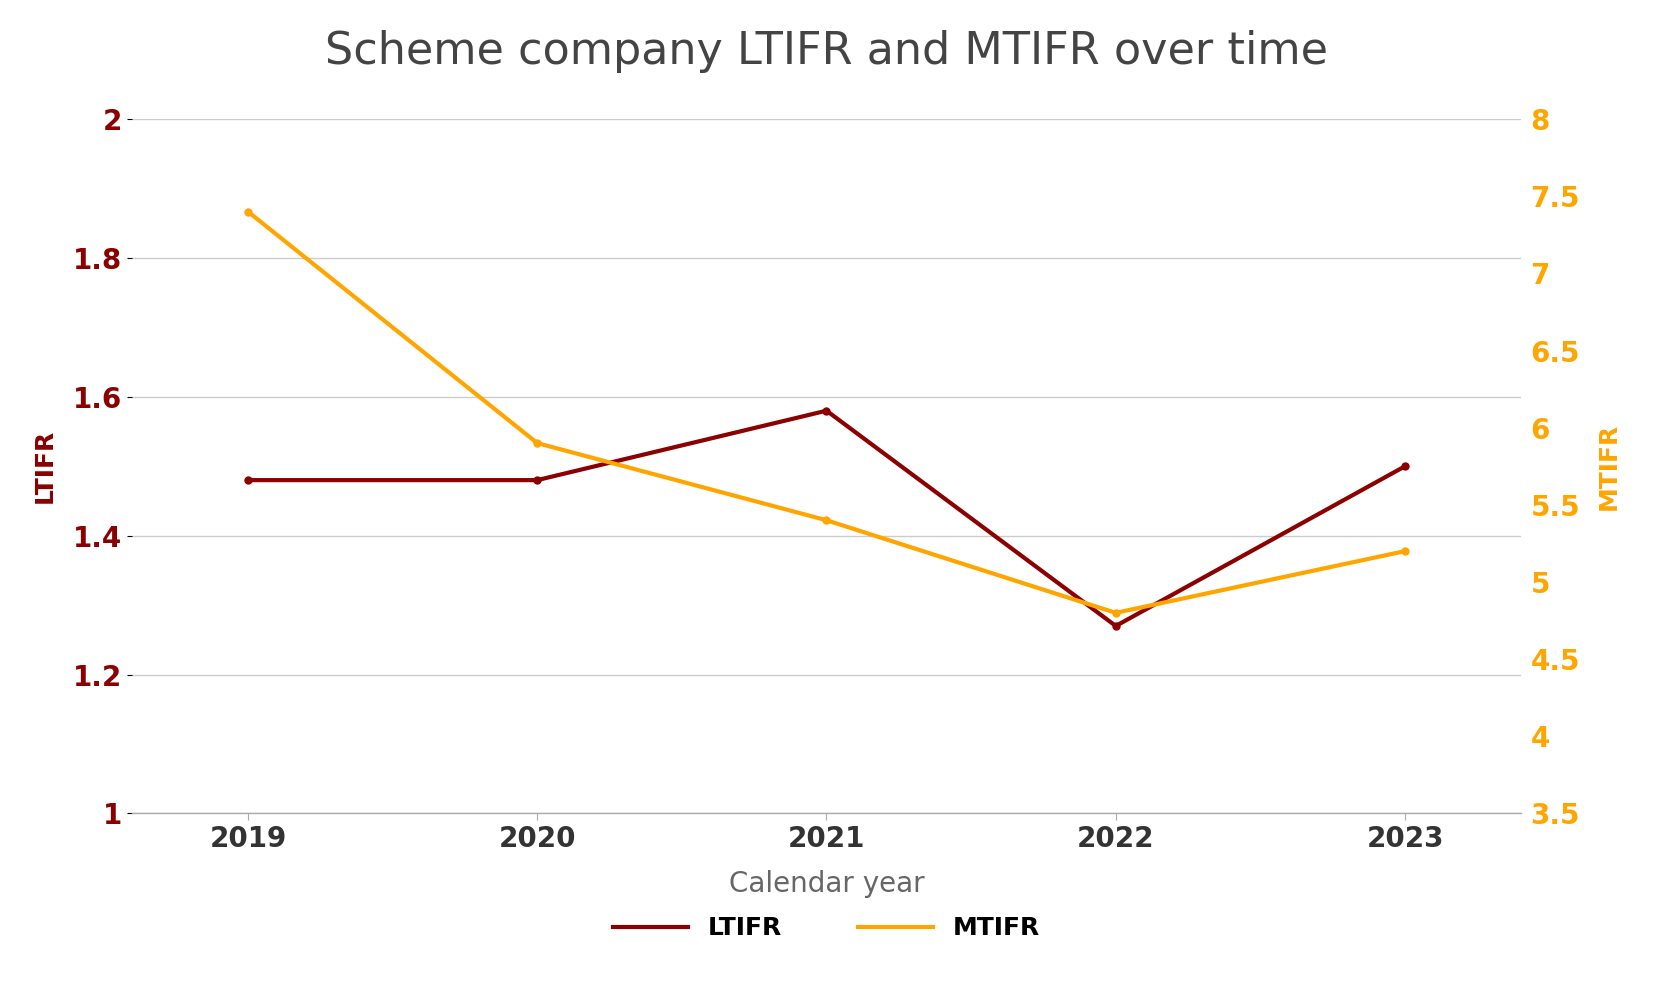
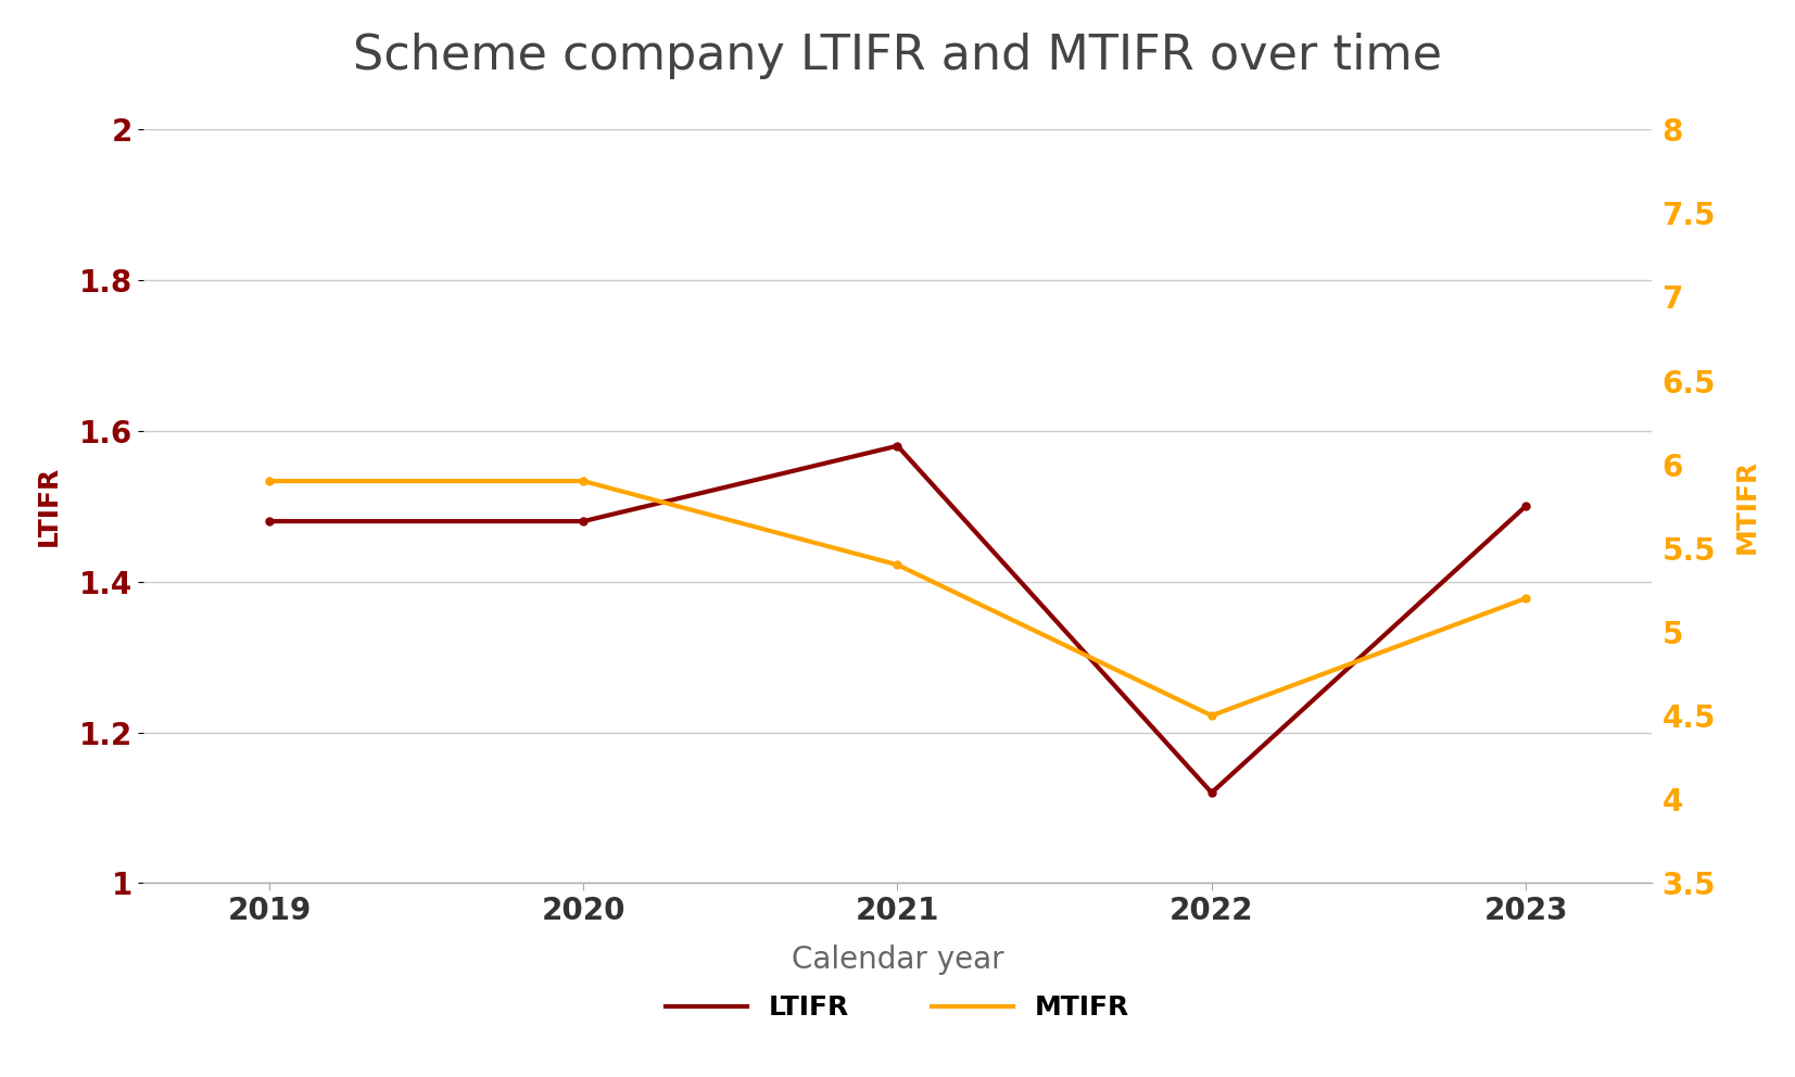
MTIFR/2019: 7.4 -> 5.9
LTIFR/2022: 1.27 -> 1.12
MTIFR/2022: 4.8 -> 4.5
